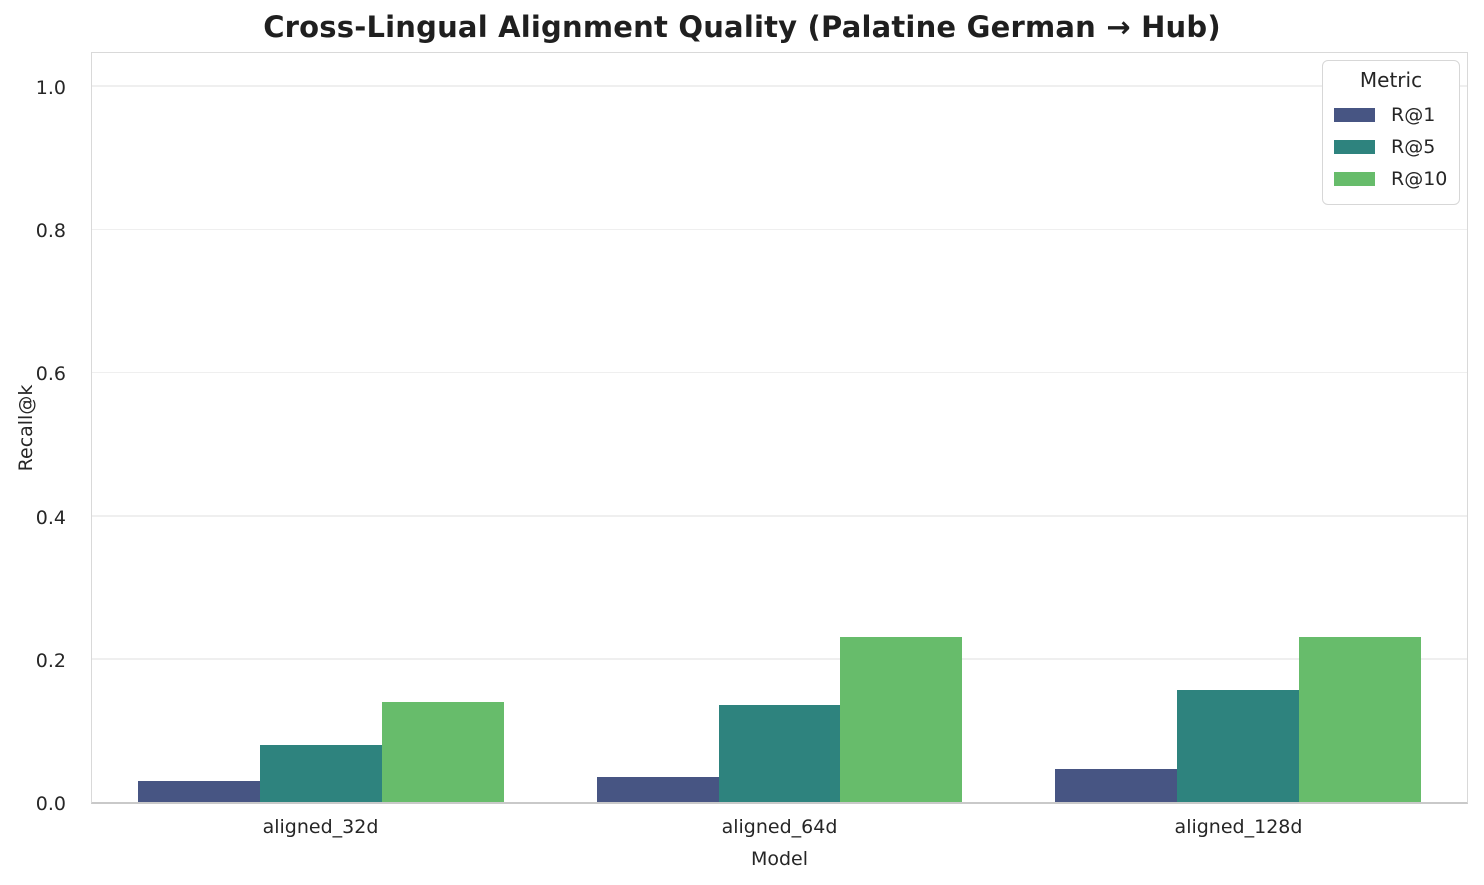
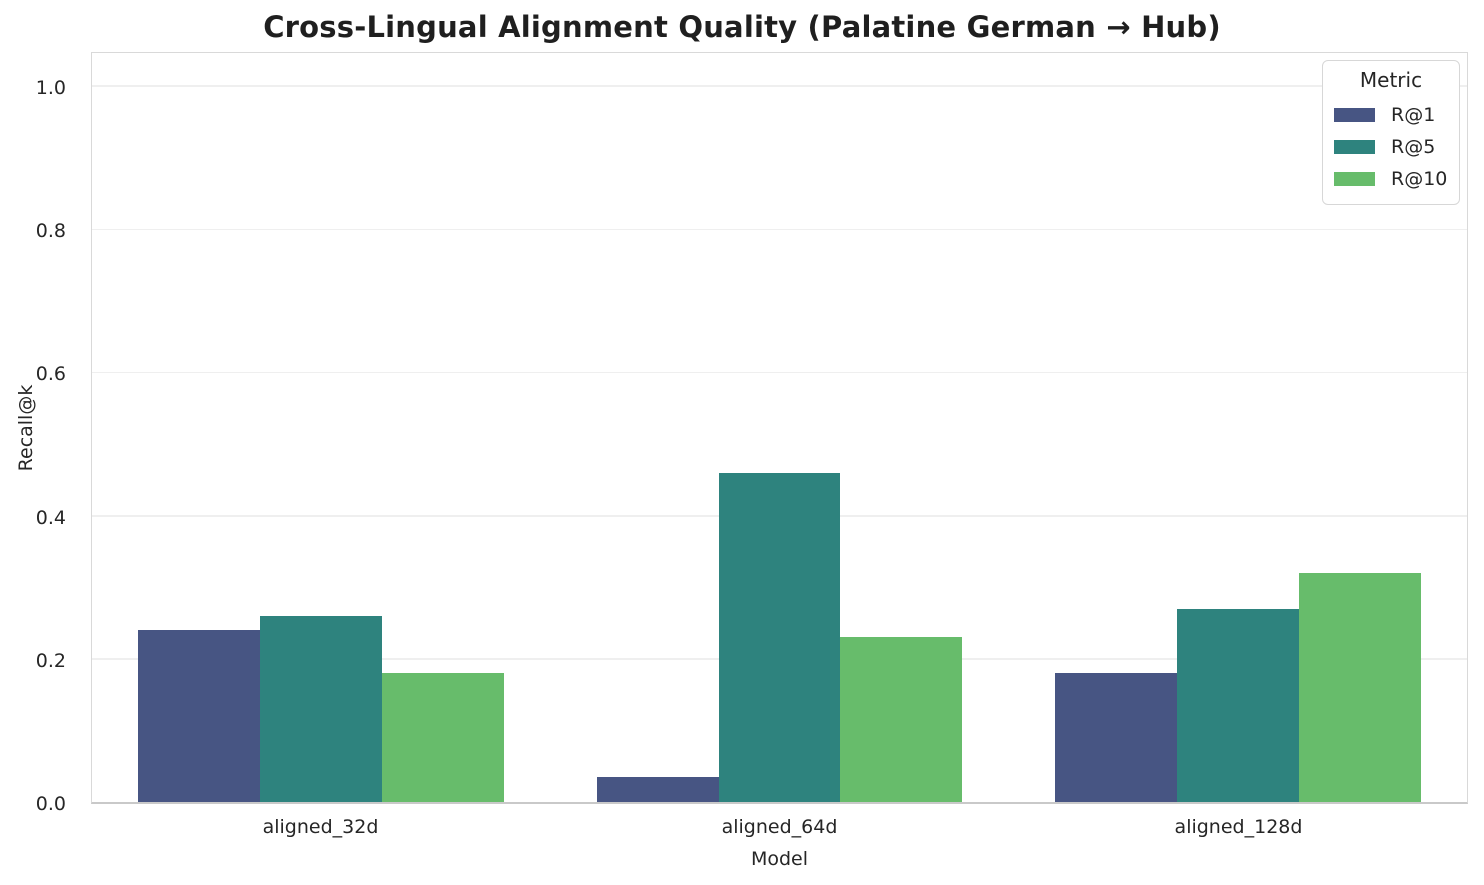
R@1/aligned_32d: 0.03 -> 0.24
R@5/aligned_32d: 0.08 -> 0.26
R@10/aligned_32d: 0.14 -> 0.18
R@5/aligned_64d: 0.14 -> 0.46
R@1/aligned_128d: 0.05 -> 0.18
R@5/aligned_128d: 0.16 -> 0.27
R@10/aligned_128d: 0.23 -> 0.32
